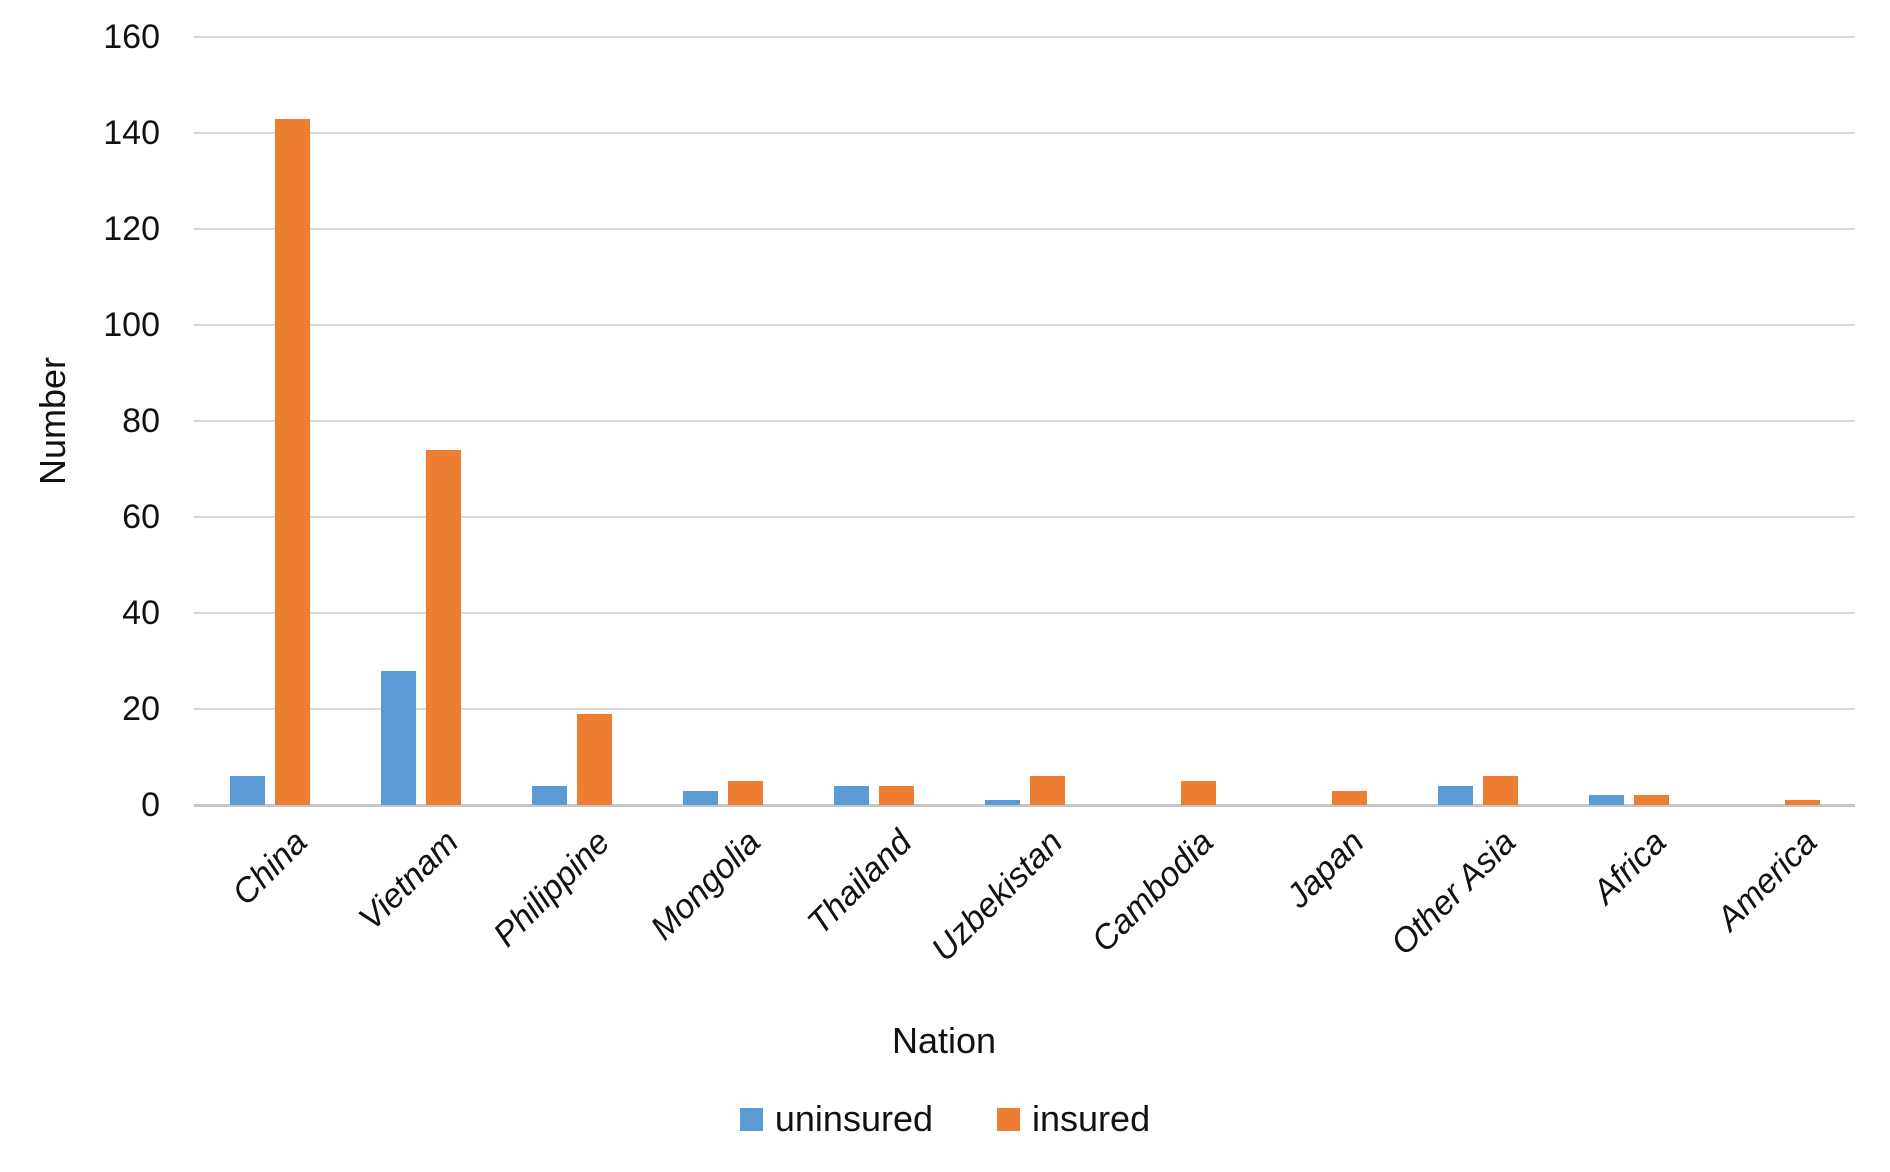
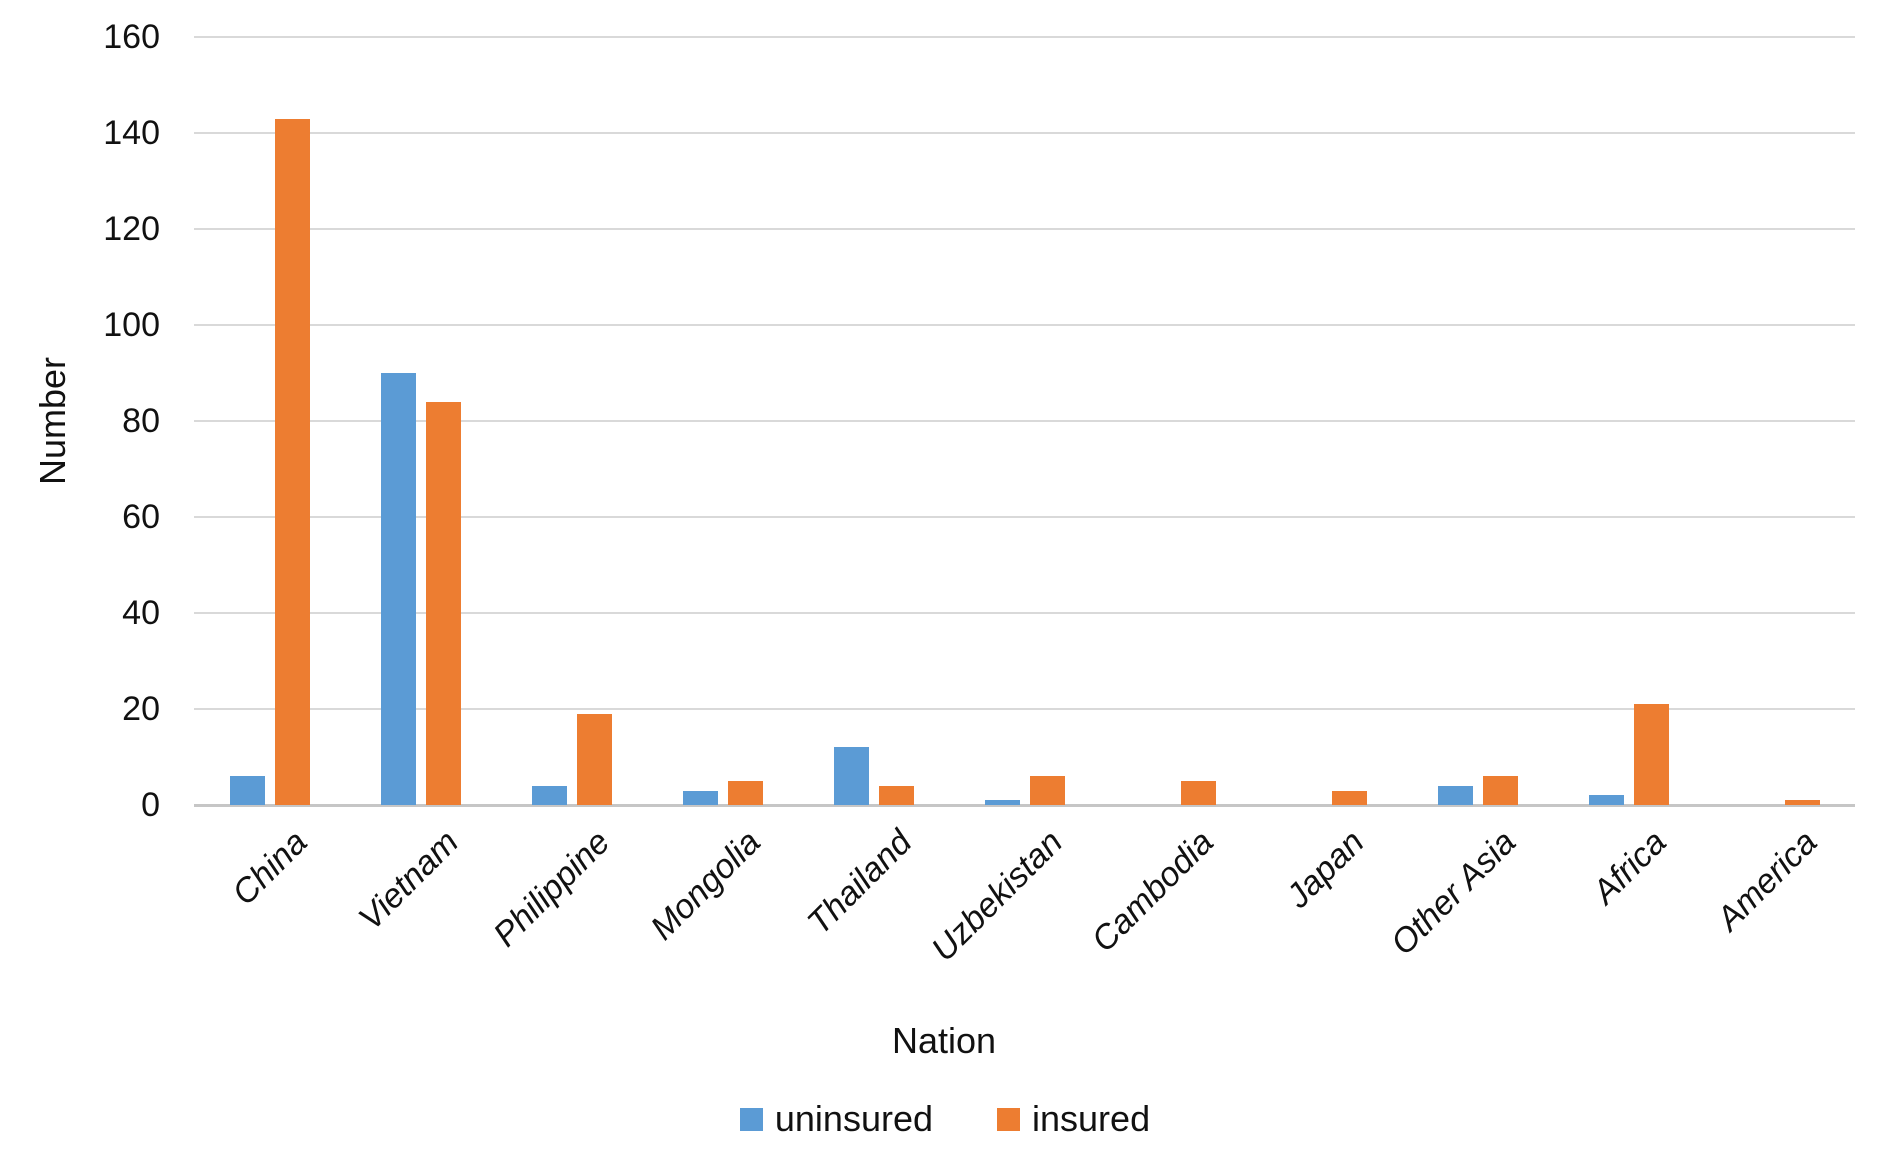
uninsured/Vietnam: 28 -> 90
insured/Vietnam: 74 -> 84
uninsured/Thailand: 4 -> 12
insured/Africa: 2 -> 21
